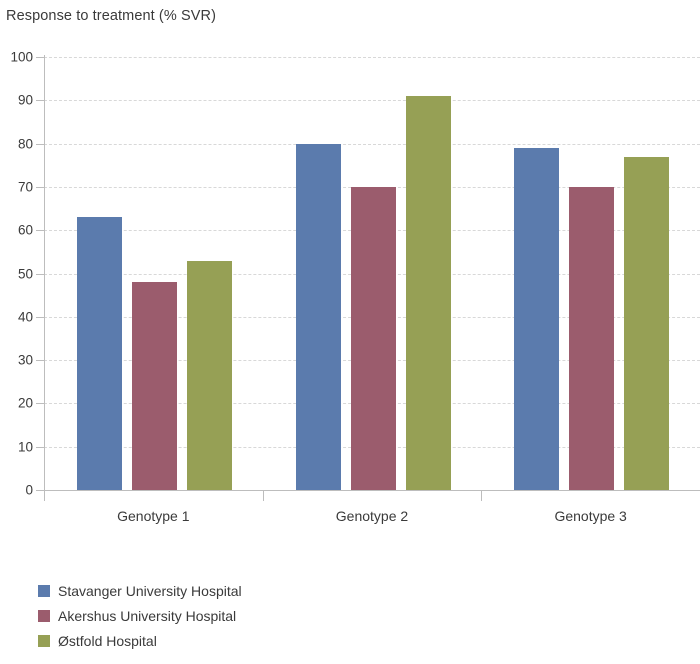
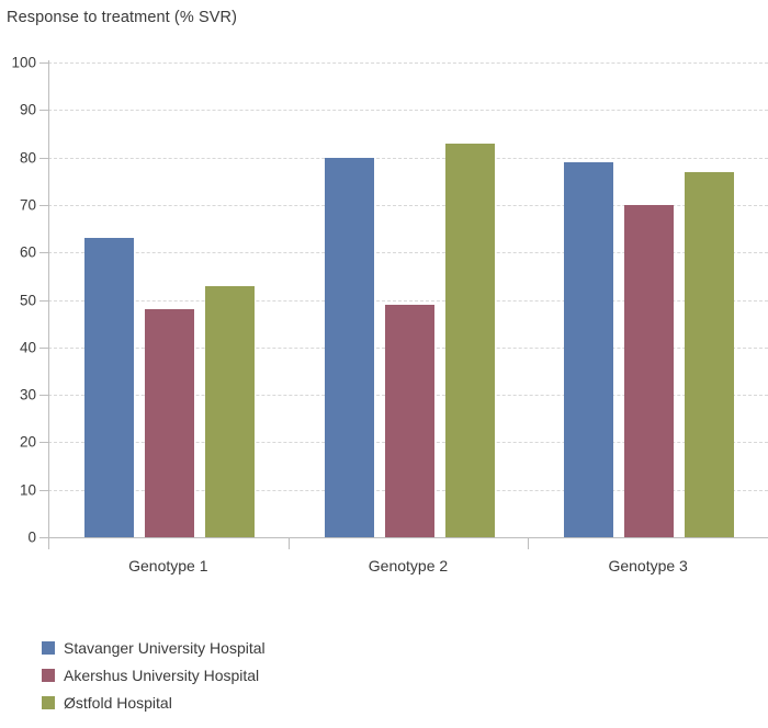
Akershus University Hospital/Genotype 2: 70 -> 49
Østfold Hospital/Genotype 2: 91 -> 83
